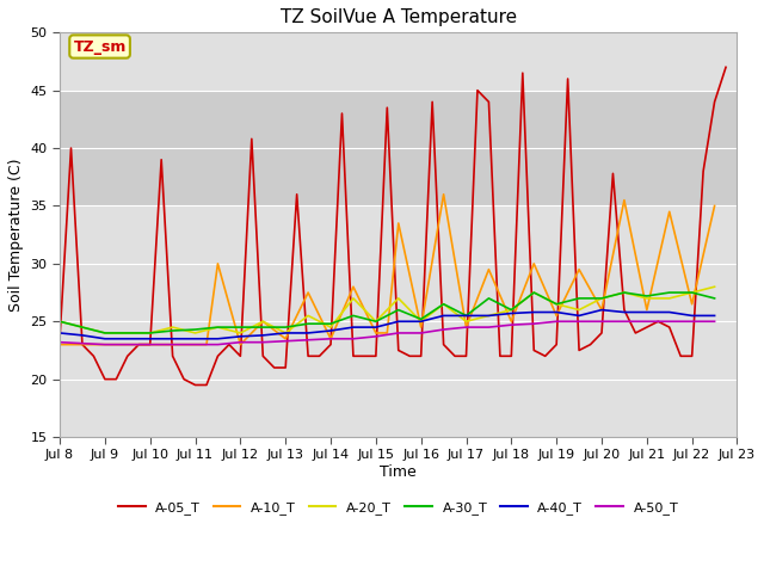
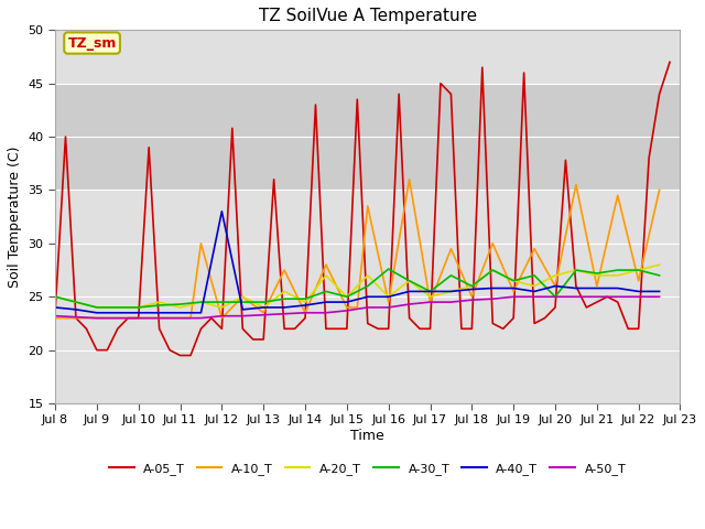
A-40_T/Jul 12: 23.7 -> 33.0
A-30_T/Jul 16: 25.2 -> 27.6
A-30_T/Jul 20: 27.0 -> 25.0
